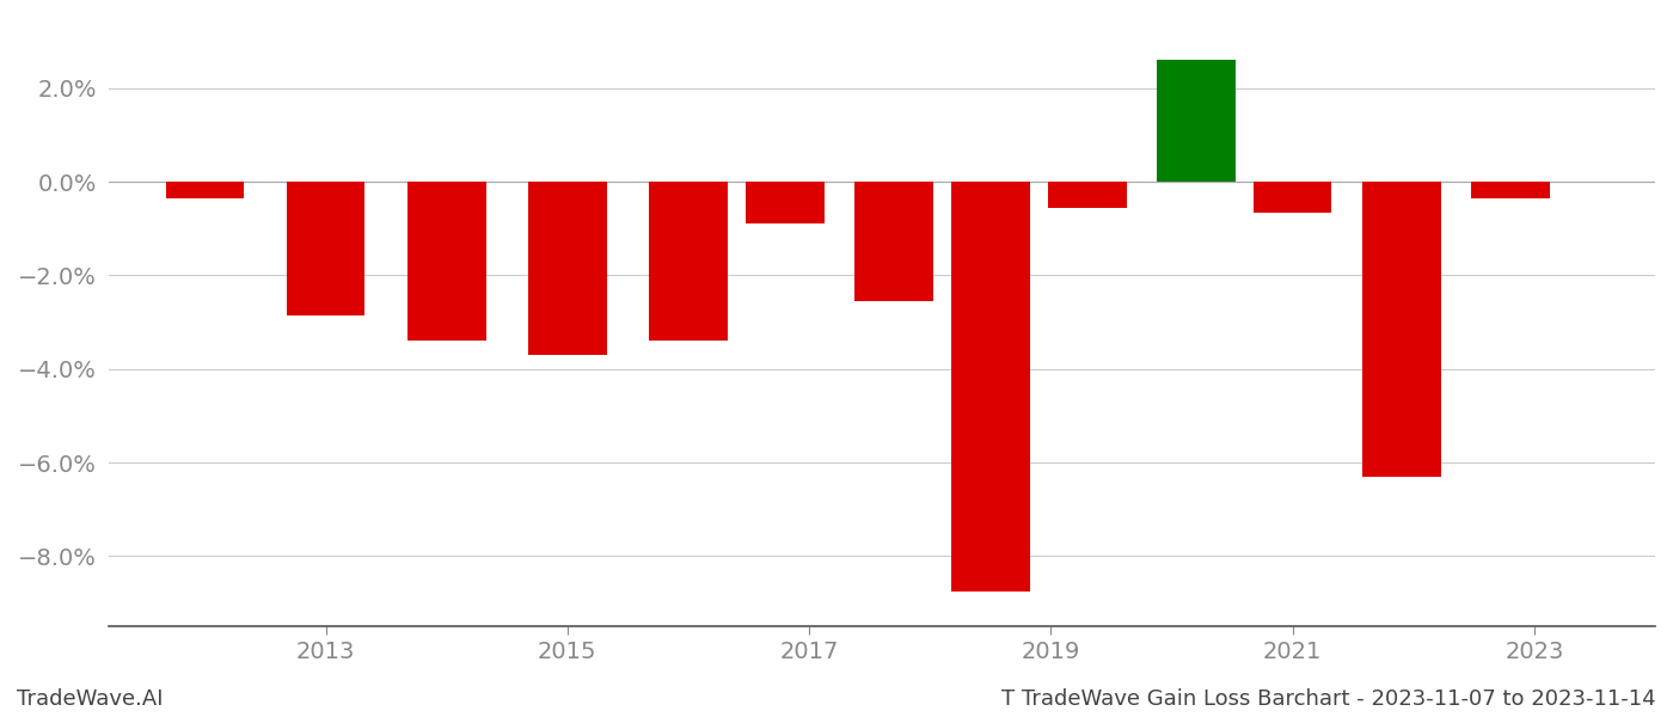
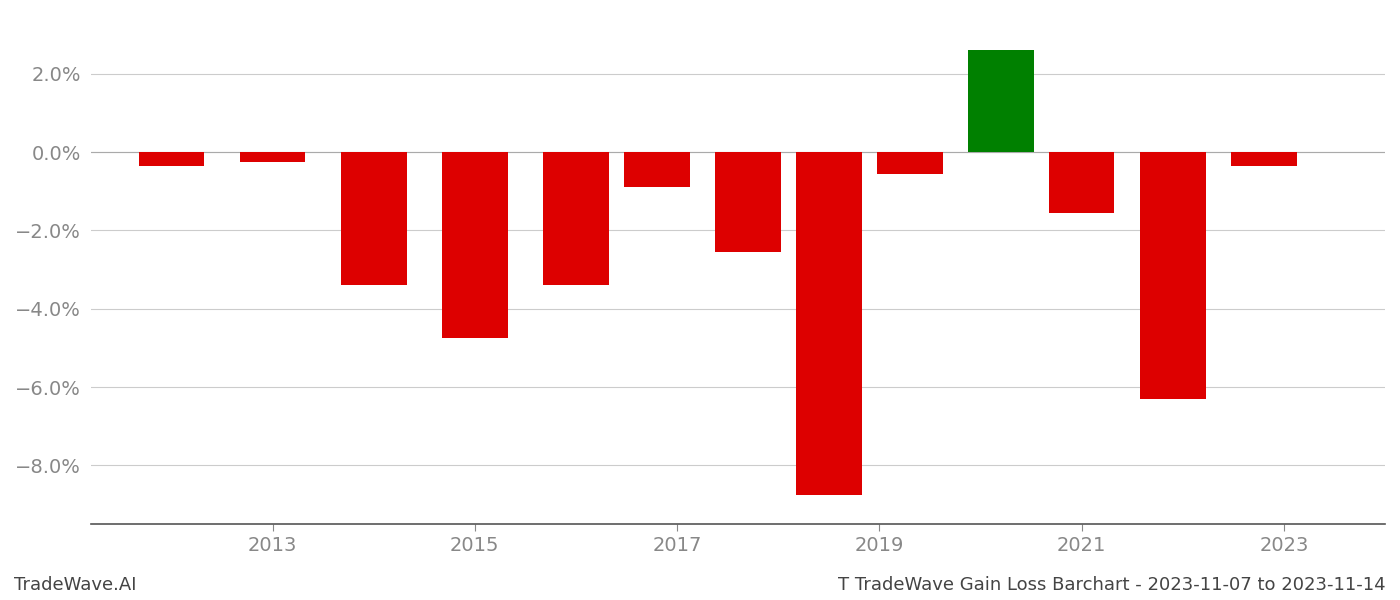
2013: -2.85% -> -0.25%
2015: -3.70% -> -4.75%
2021: -0.65% -> -1.55%
